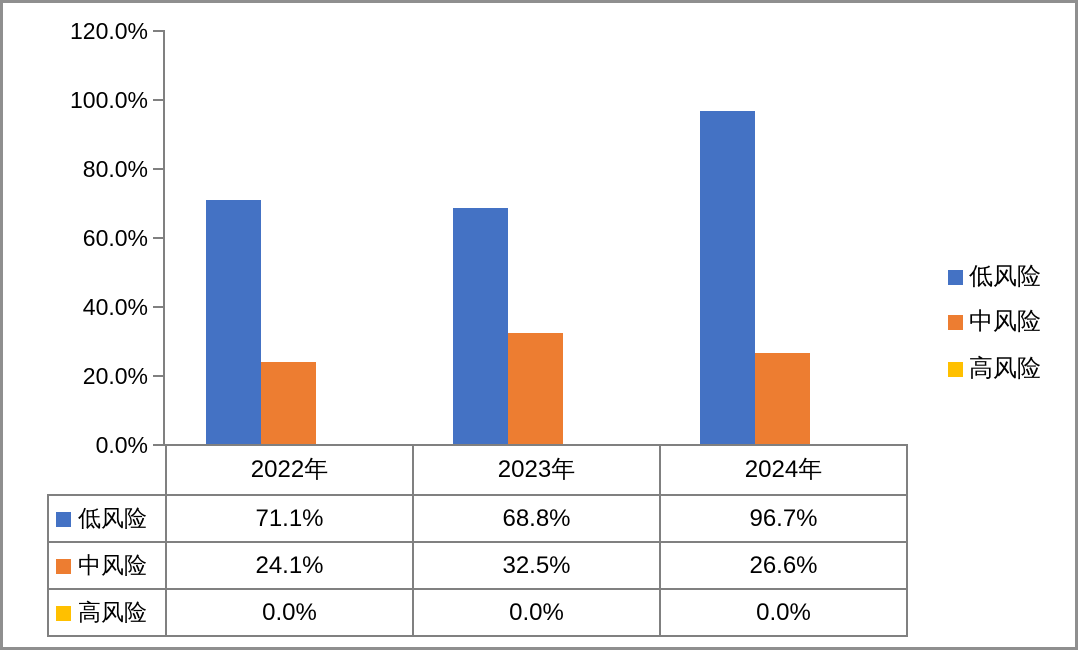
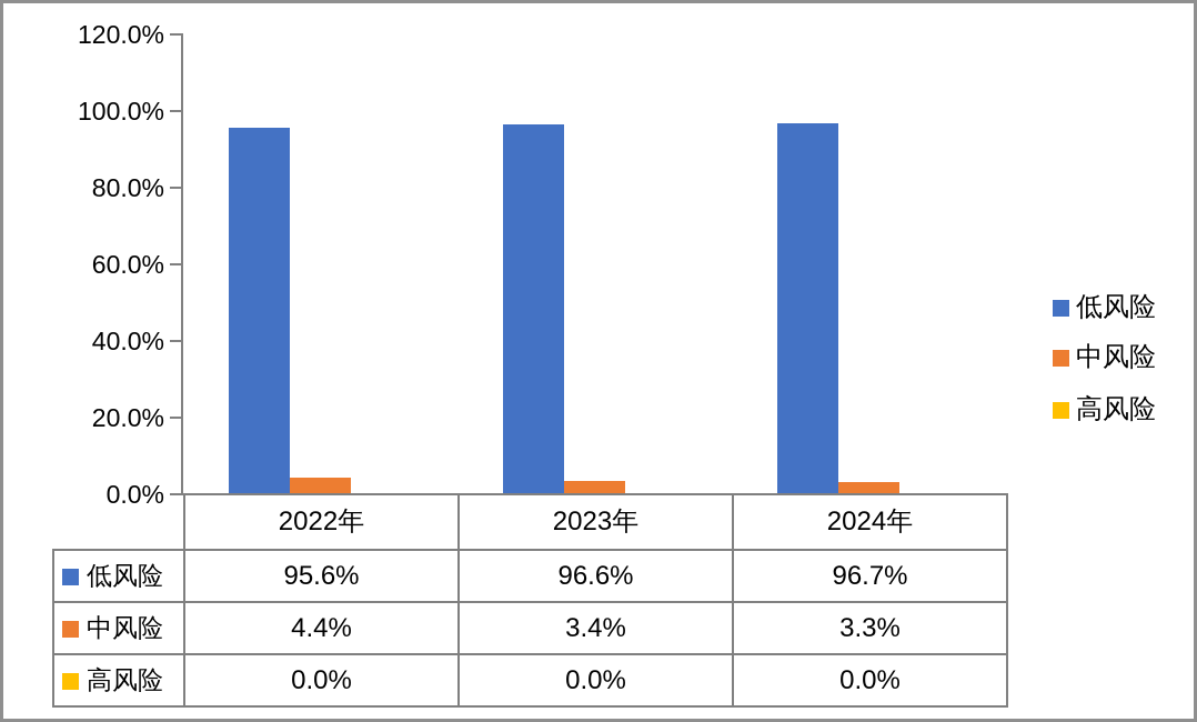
低风险/2022年: 71.1% -> 95.6%
中风险/2022年: 24.1% -> 4.4%
低风险/2023年: 68.8% -> 96.6%
中风险/2023年: 32.5% -> 3.4%
中风险/2024年: 26.6% -> 3.3%
